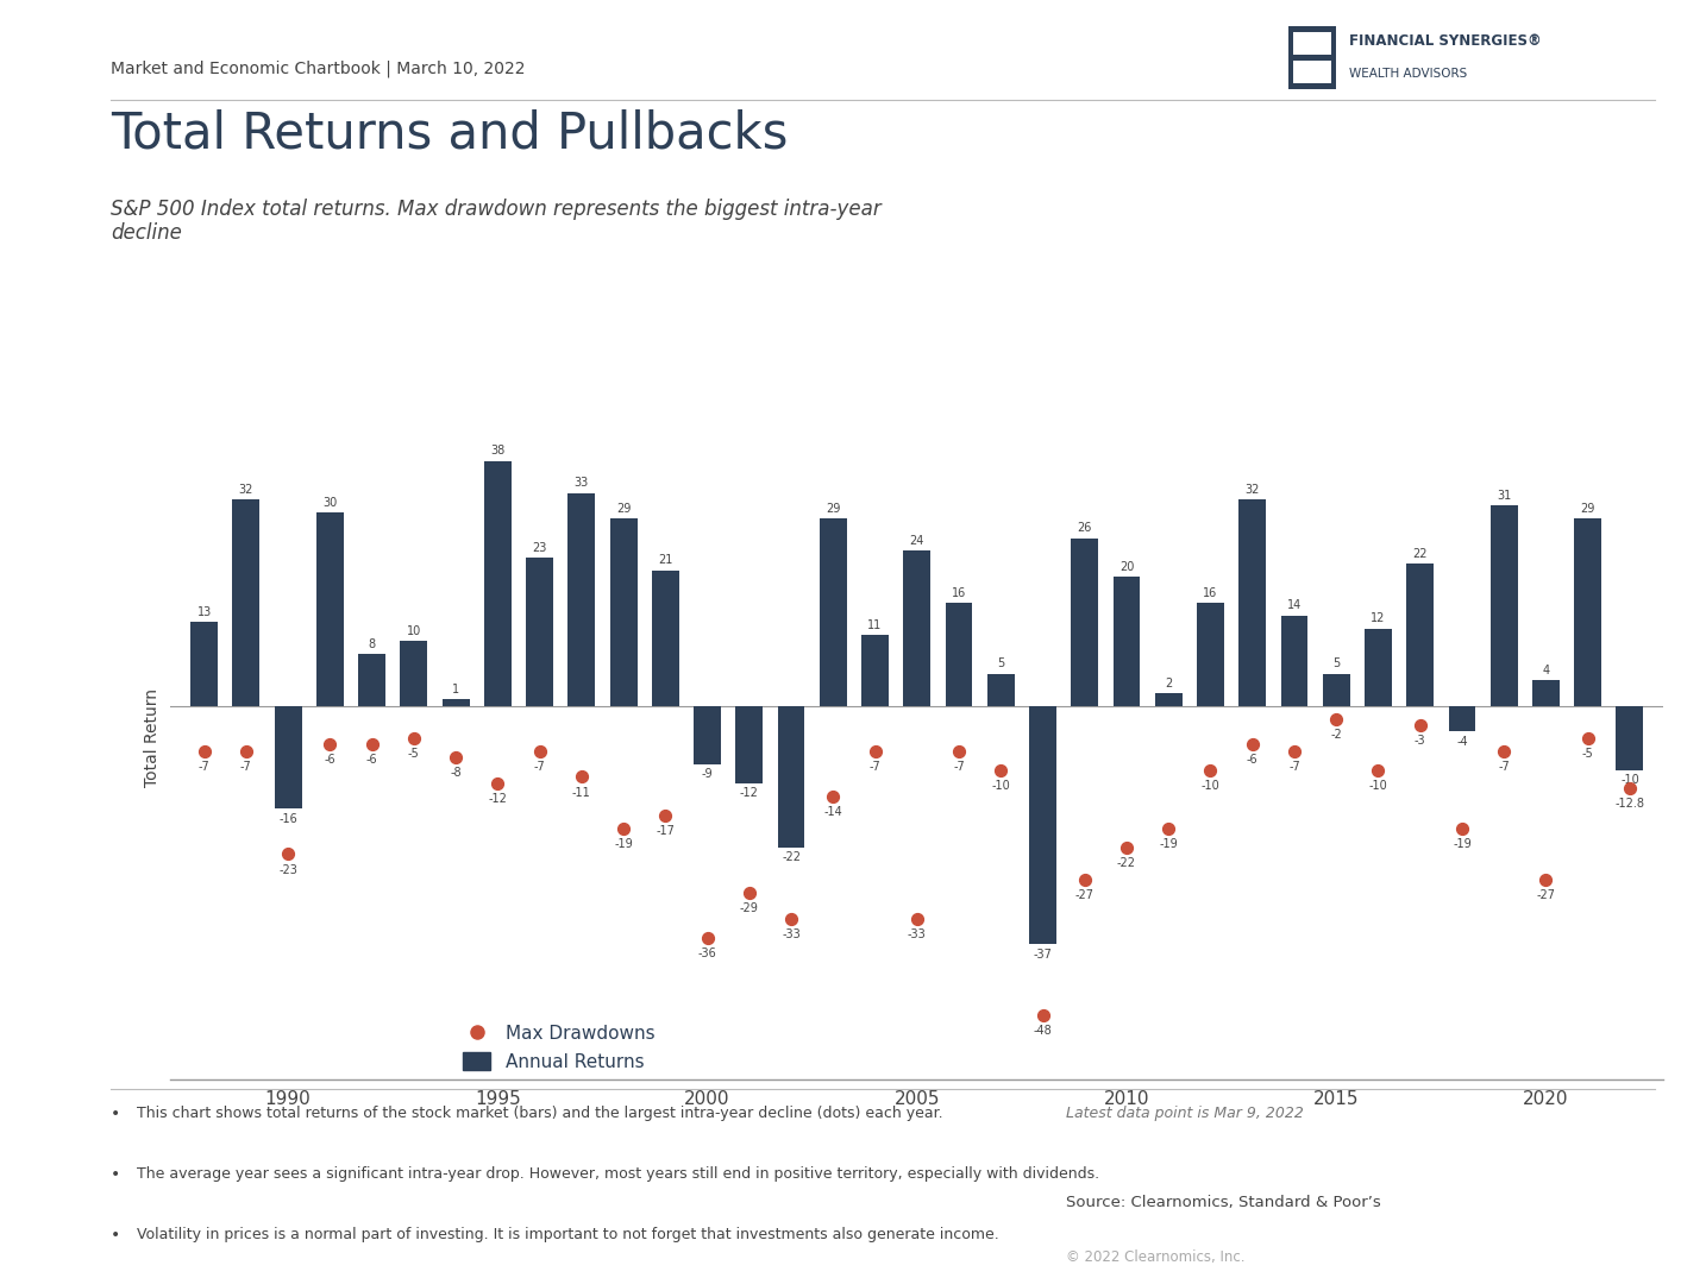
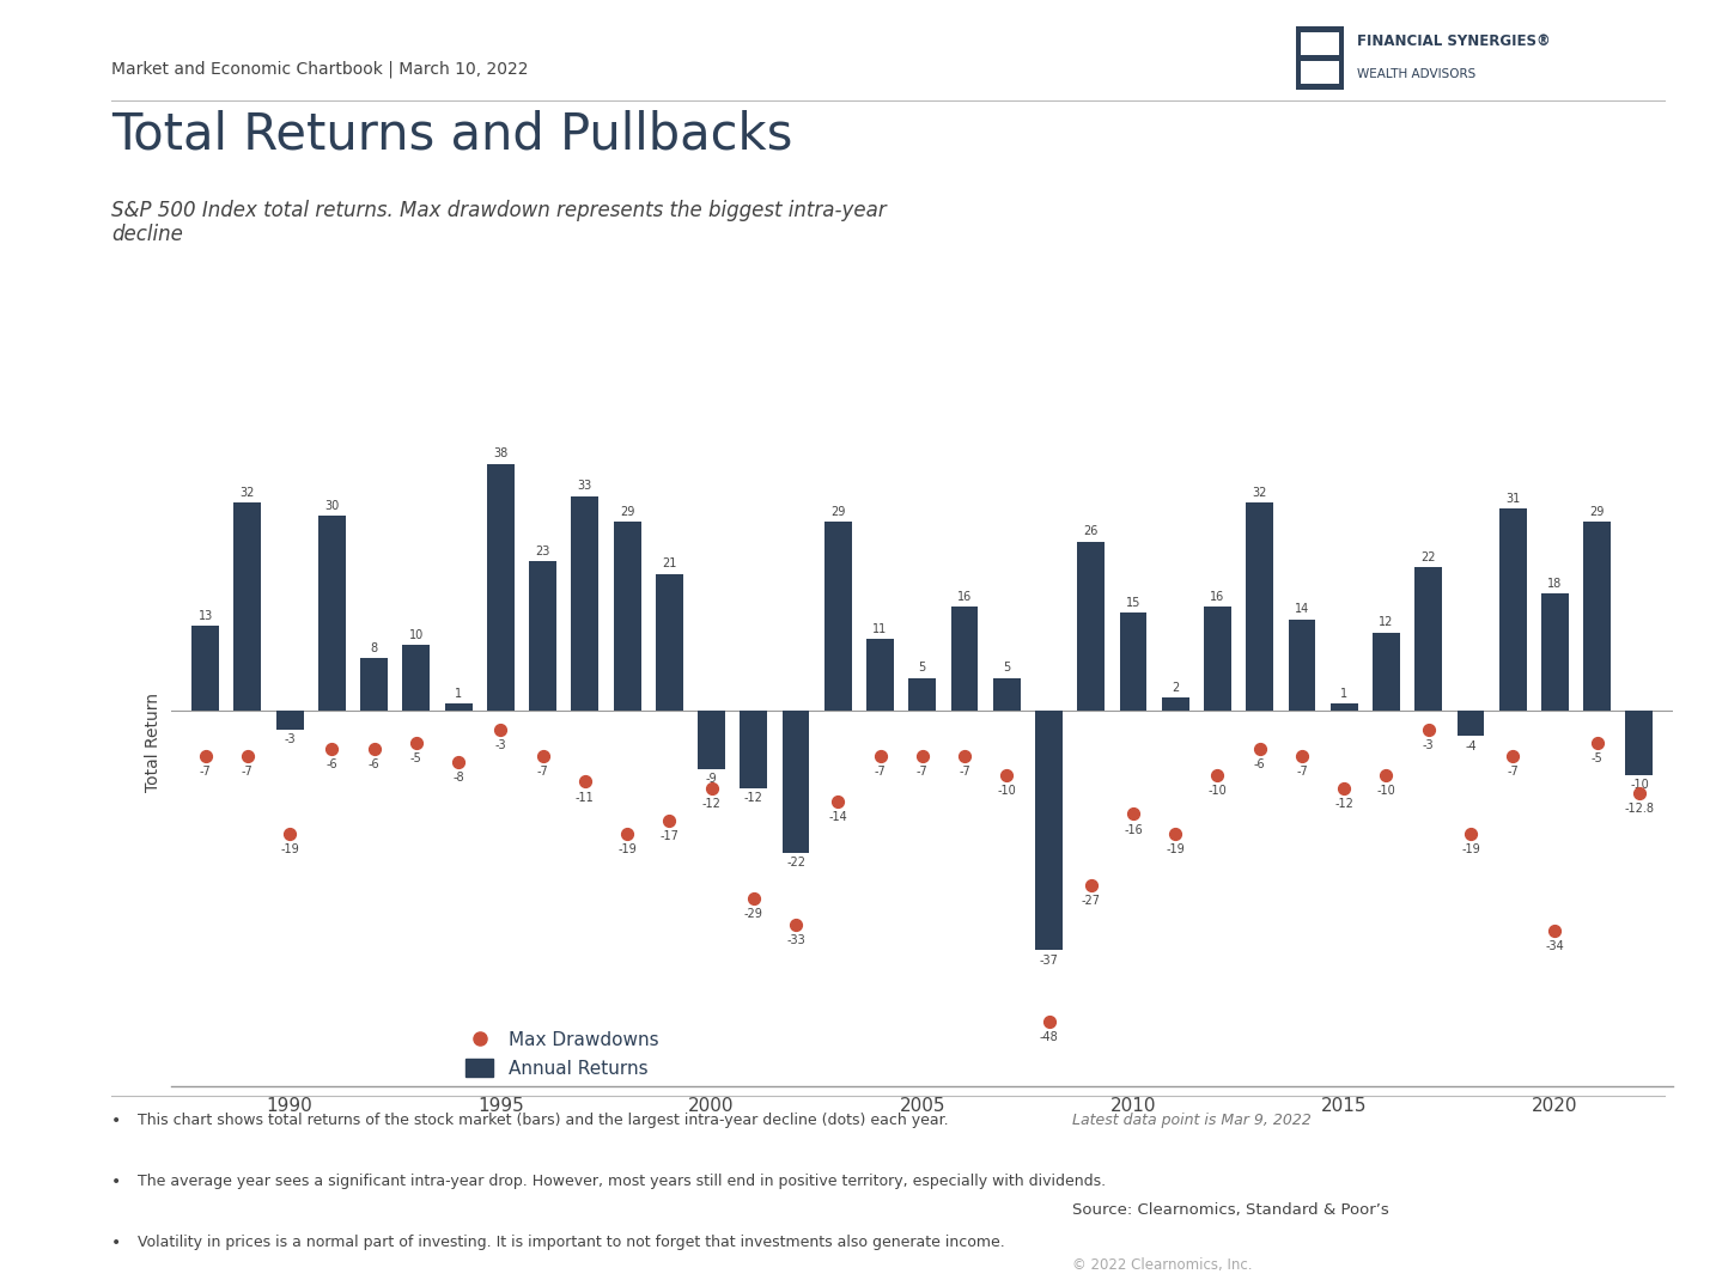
Annual Returns/1990: -16 -> -3
Max Drawdowns/1990: -23 -> -19
Max Drawdowns/1995: -12 -> -3
Max Drawdowns/2000: -36 -> -12
Annual Returns/2005: 24 -> 5
Max Drawdowns/2005: -33 -> -7
Annual Returns/2010: 20 -> 15
Max Drawdowns/2010: -22 -> -16
Annual Returns/2015: 5 -> 1
Max Drawdowns/2015: -2 -> -12
Annual Returns/2020: 4 -> 18
Max Drawdowns/2020: -27 -> -34
